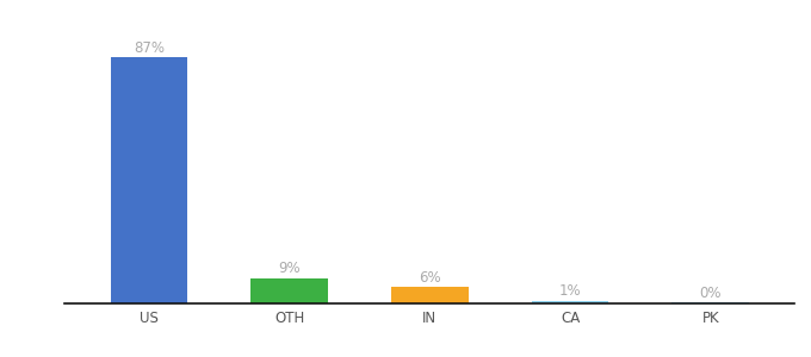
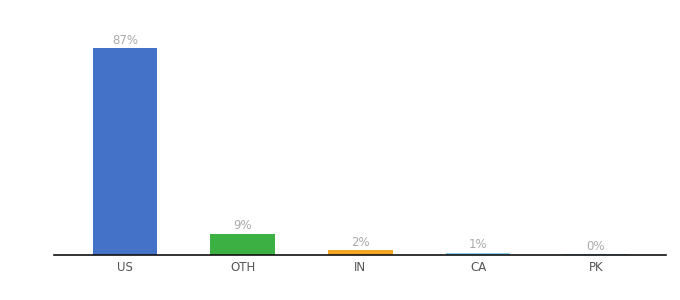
IN: 6% -> 2%
